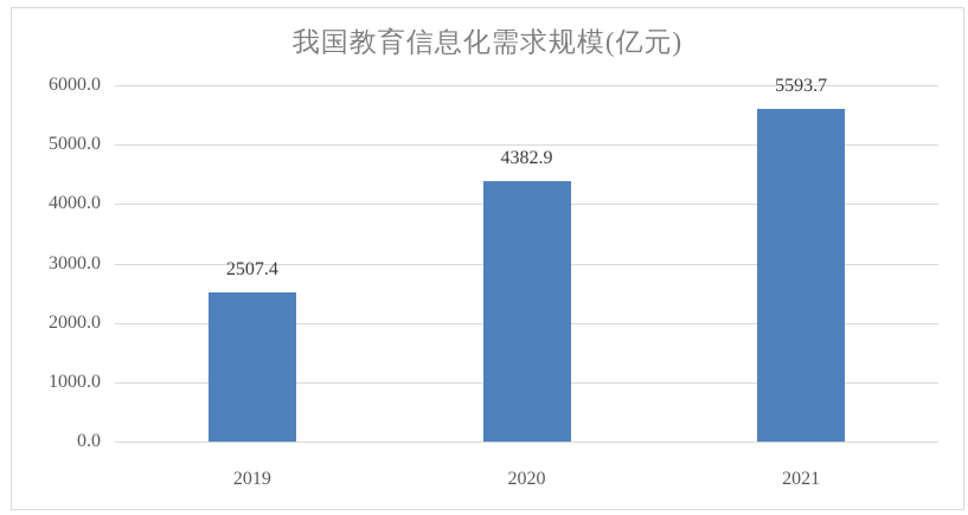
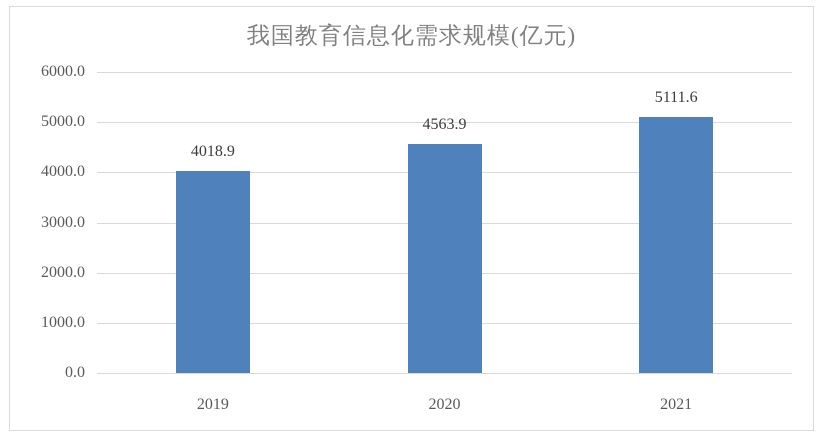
2019: 2507.4 -> 4018.9
2020: 4382.9 -> 4563.9
2021: 5593.7 -> 5111.6
